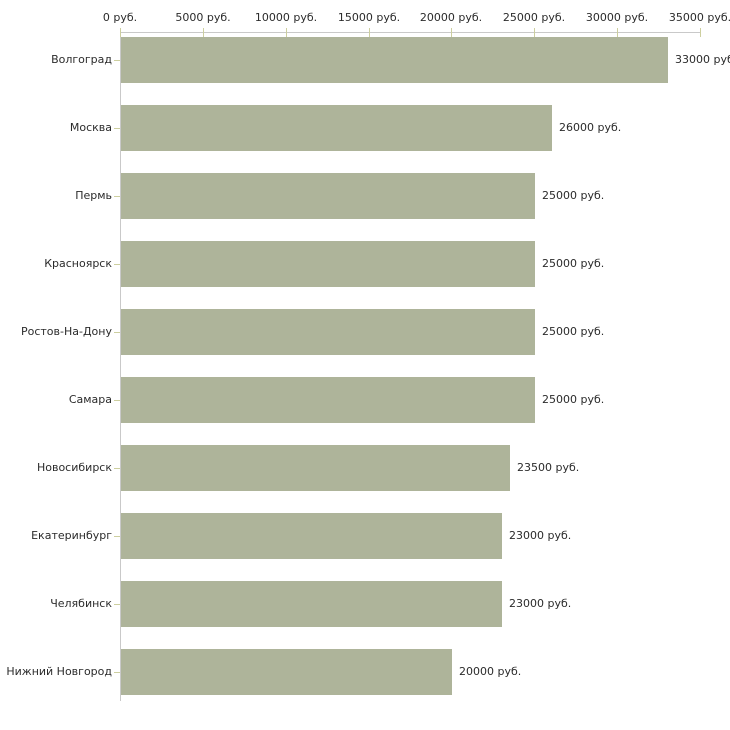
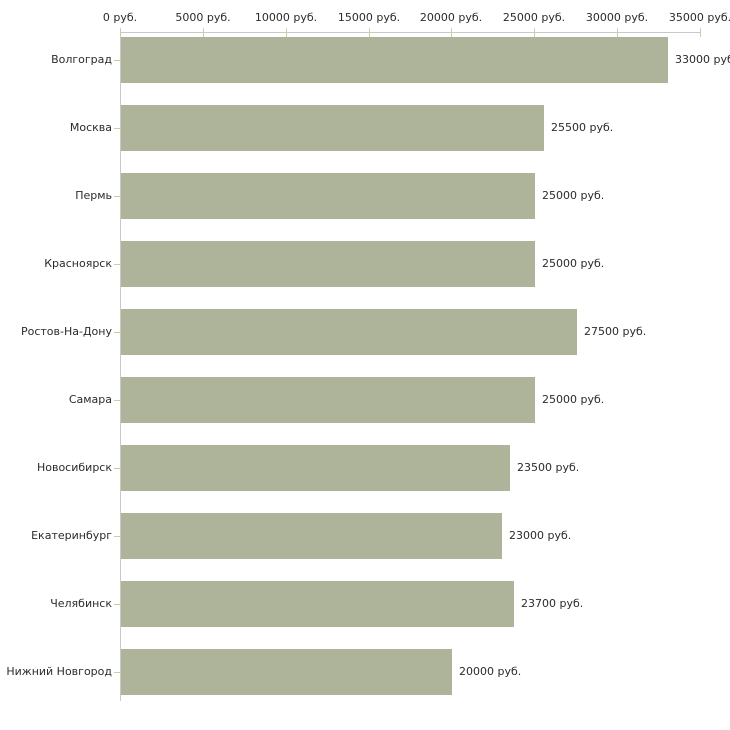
Москва: 26000 -> 25500
Ростов-На-Дону: 25000 -> 27500
Челябинск: 23000 -> 23700
